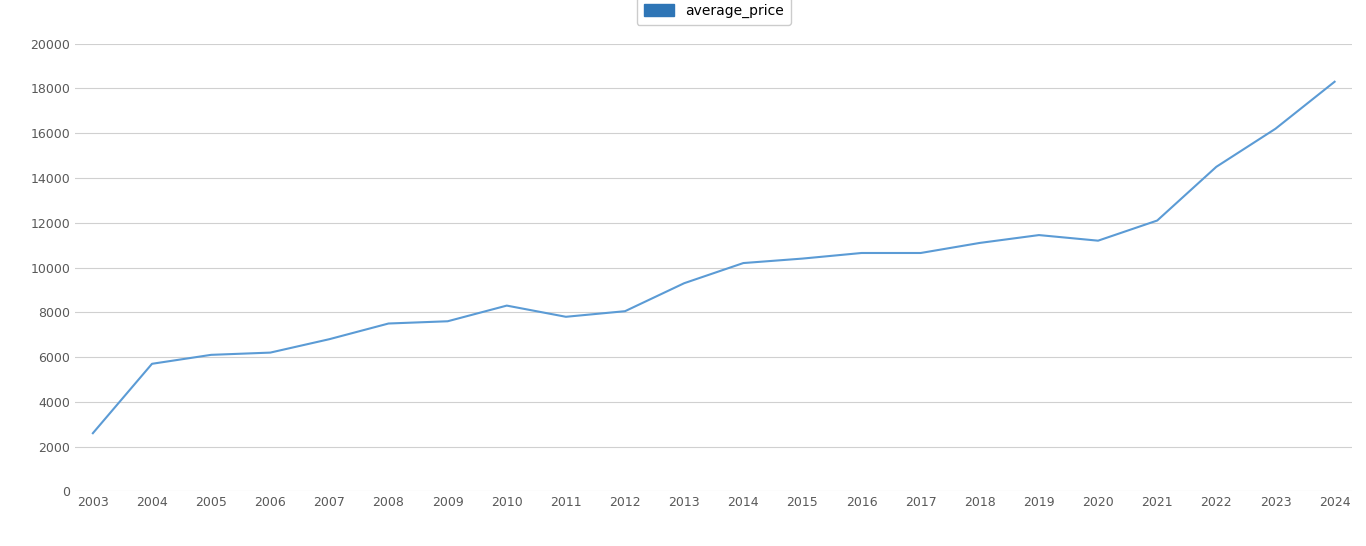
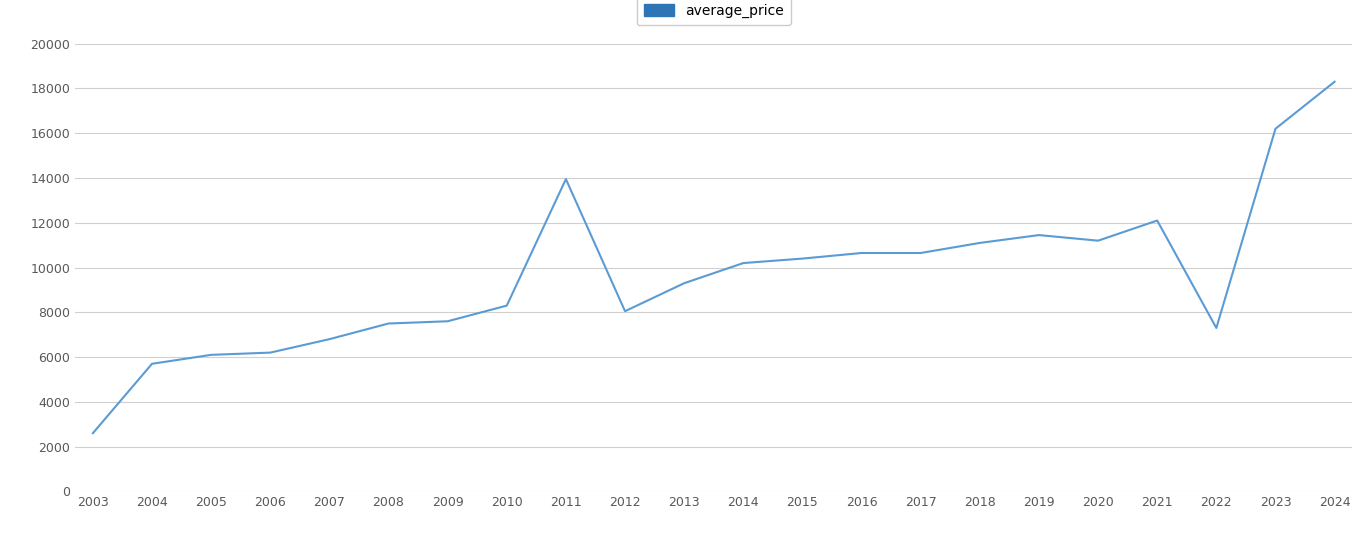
2011: 7800 -> 13950
2022: 14500 -> 7300
